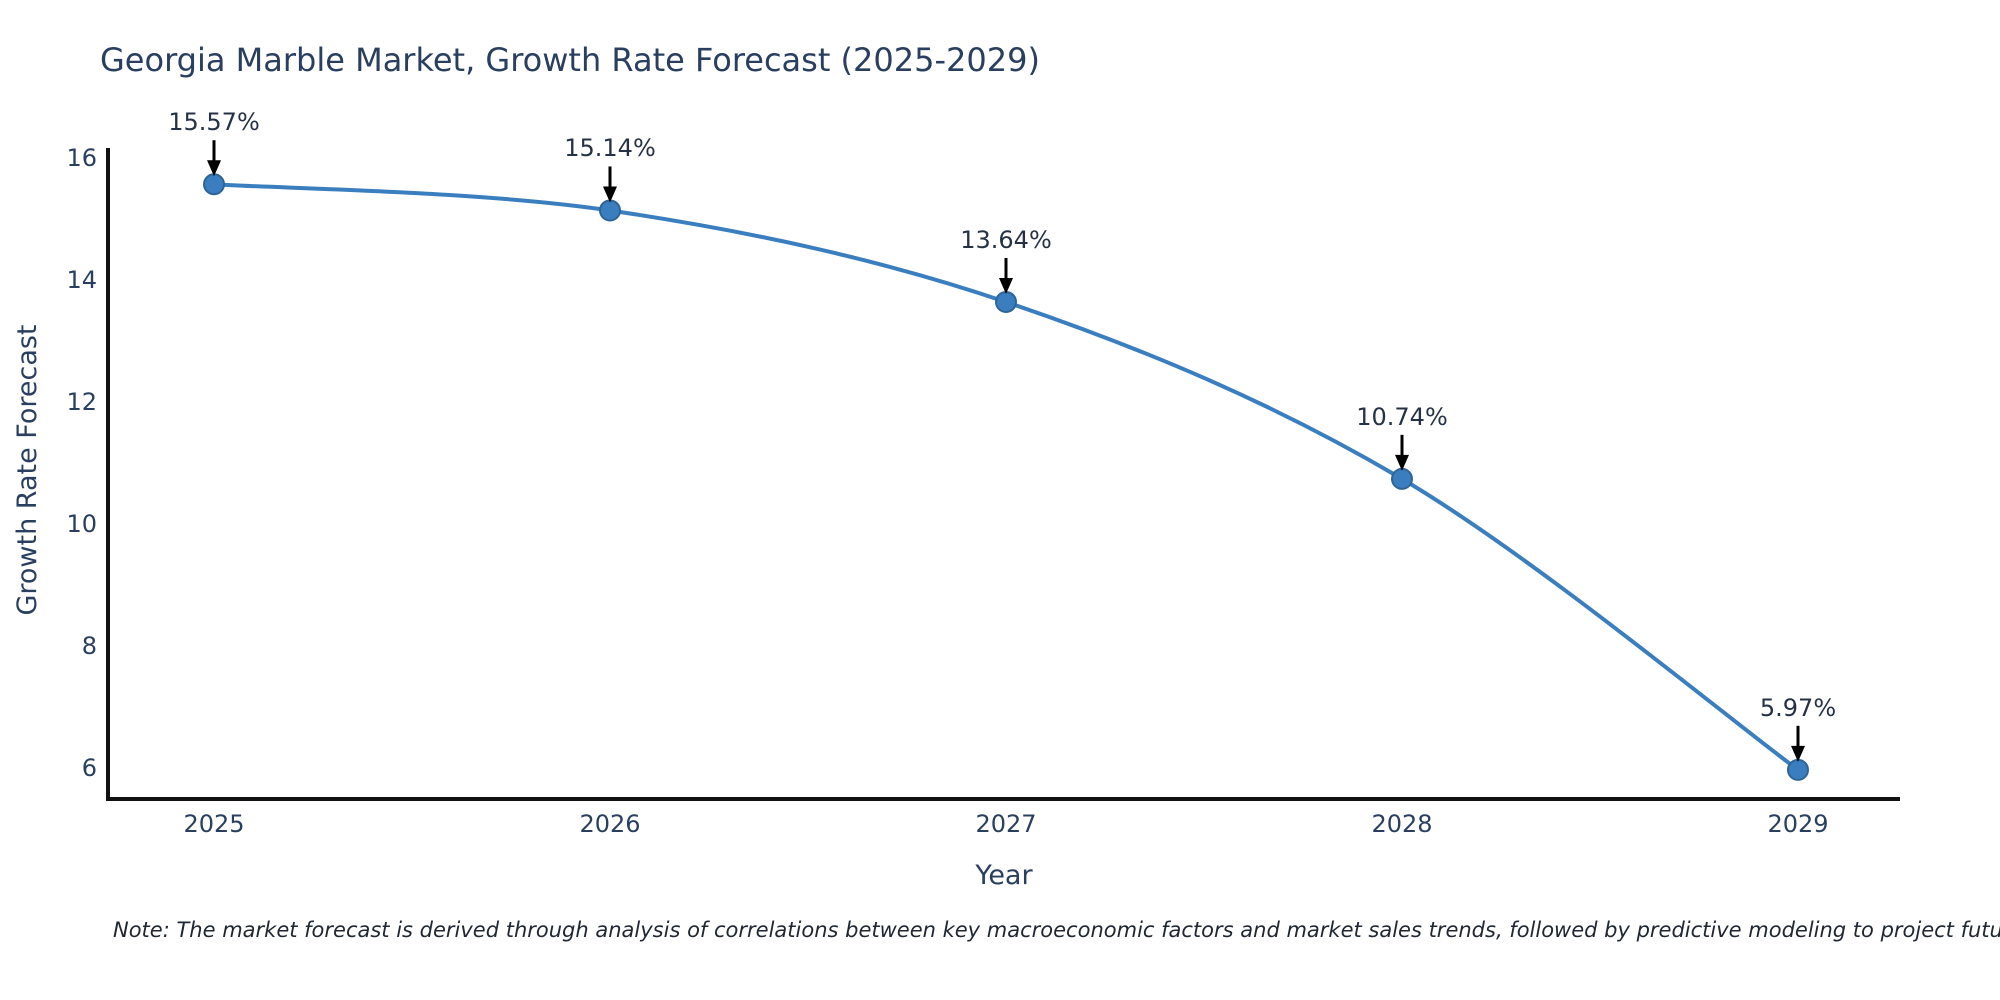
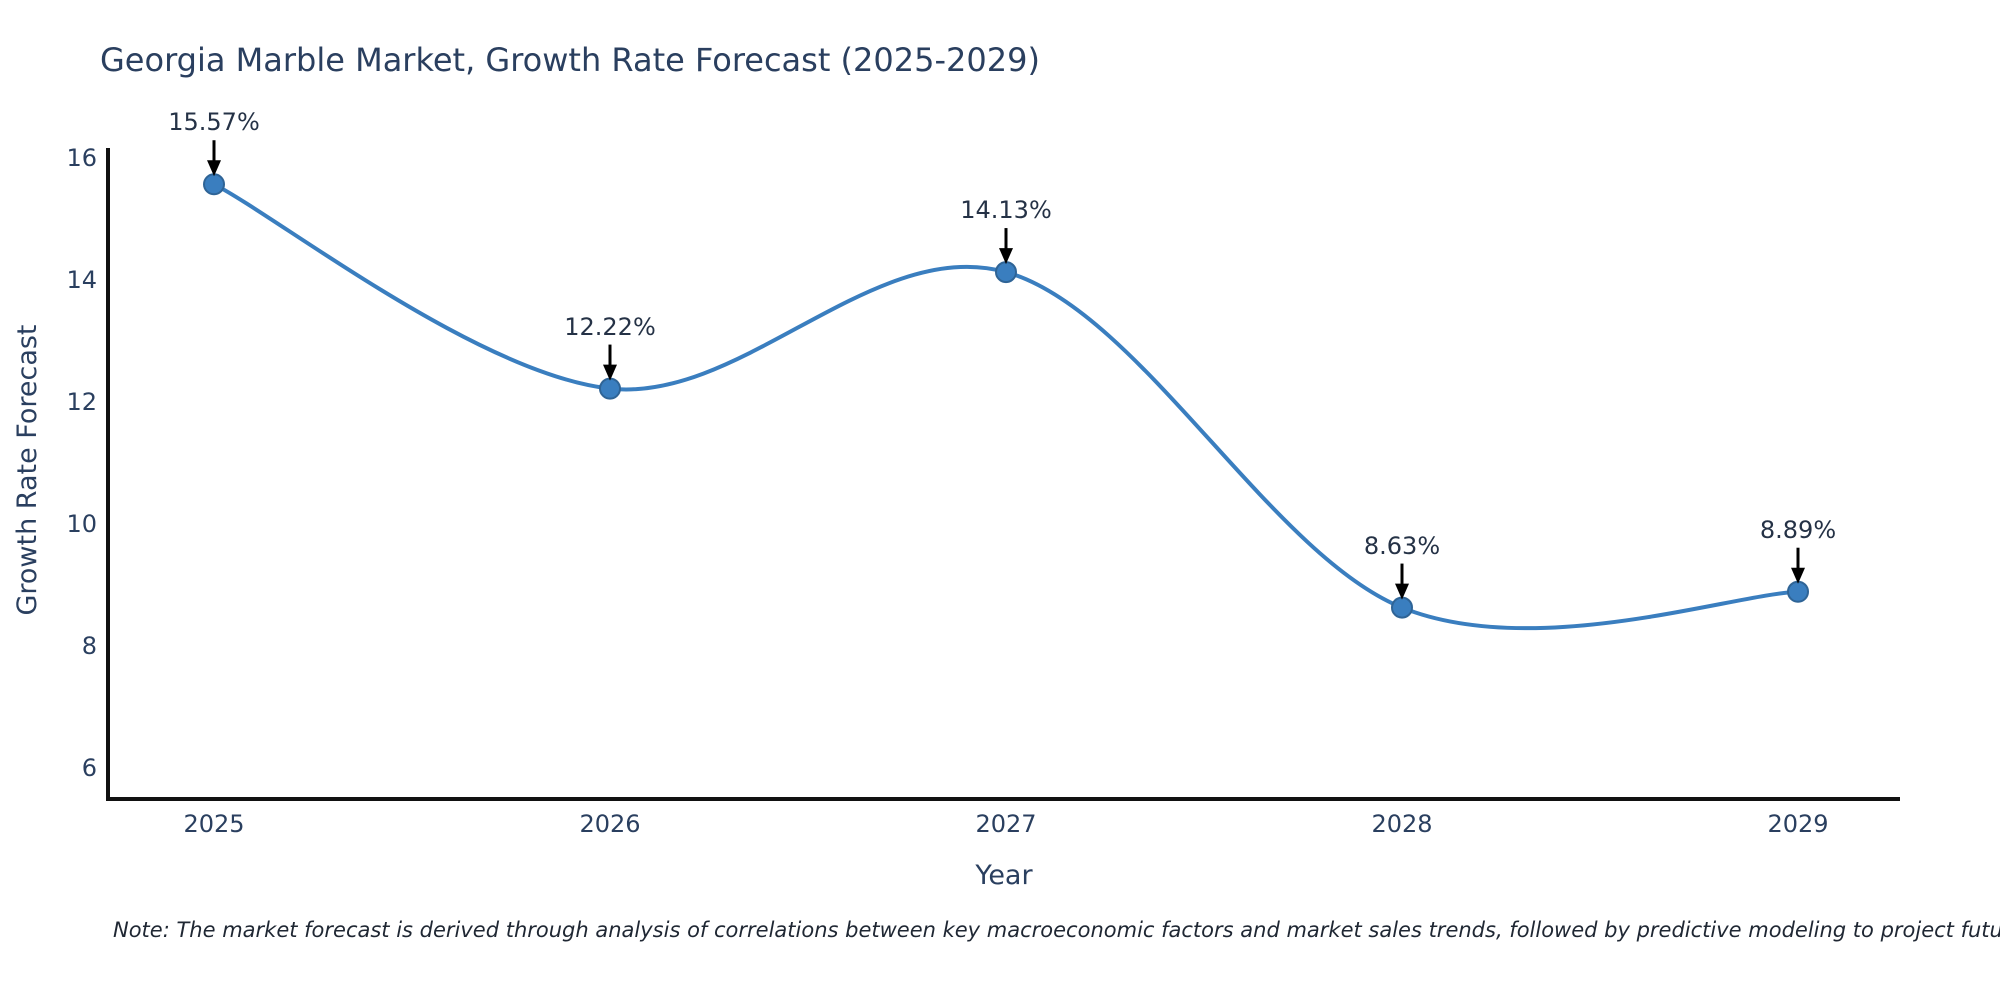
2026: 15.14% -> 12.22%
2027: 13.64% -> 14.13%
2028: 10.74% -> 8.63%
2029: 5.97% -> 8.89%
